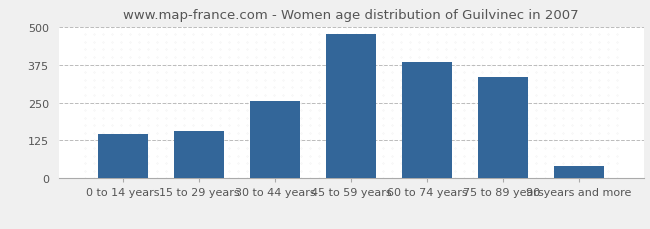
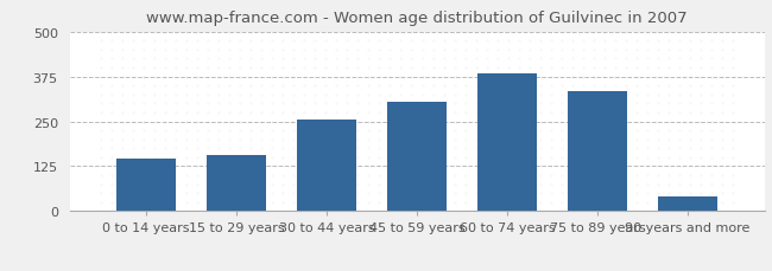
45 to 59 years: 475 -> 305
